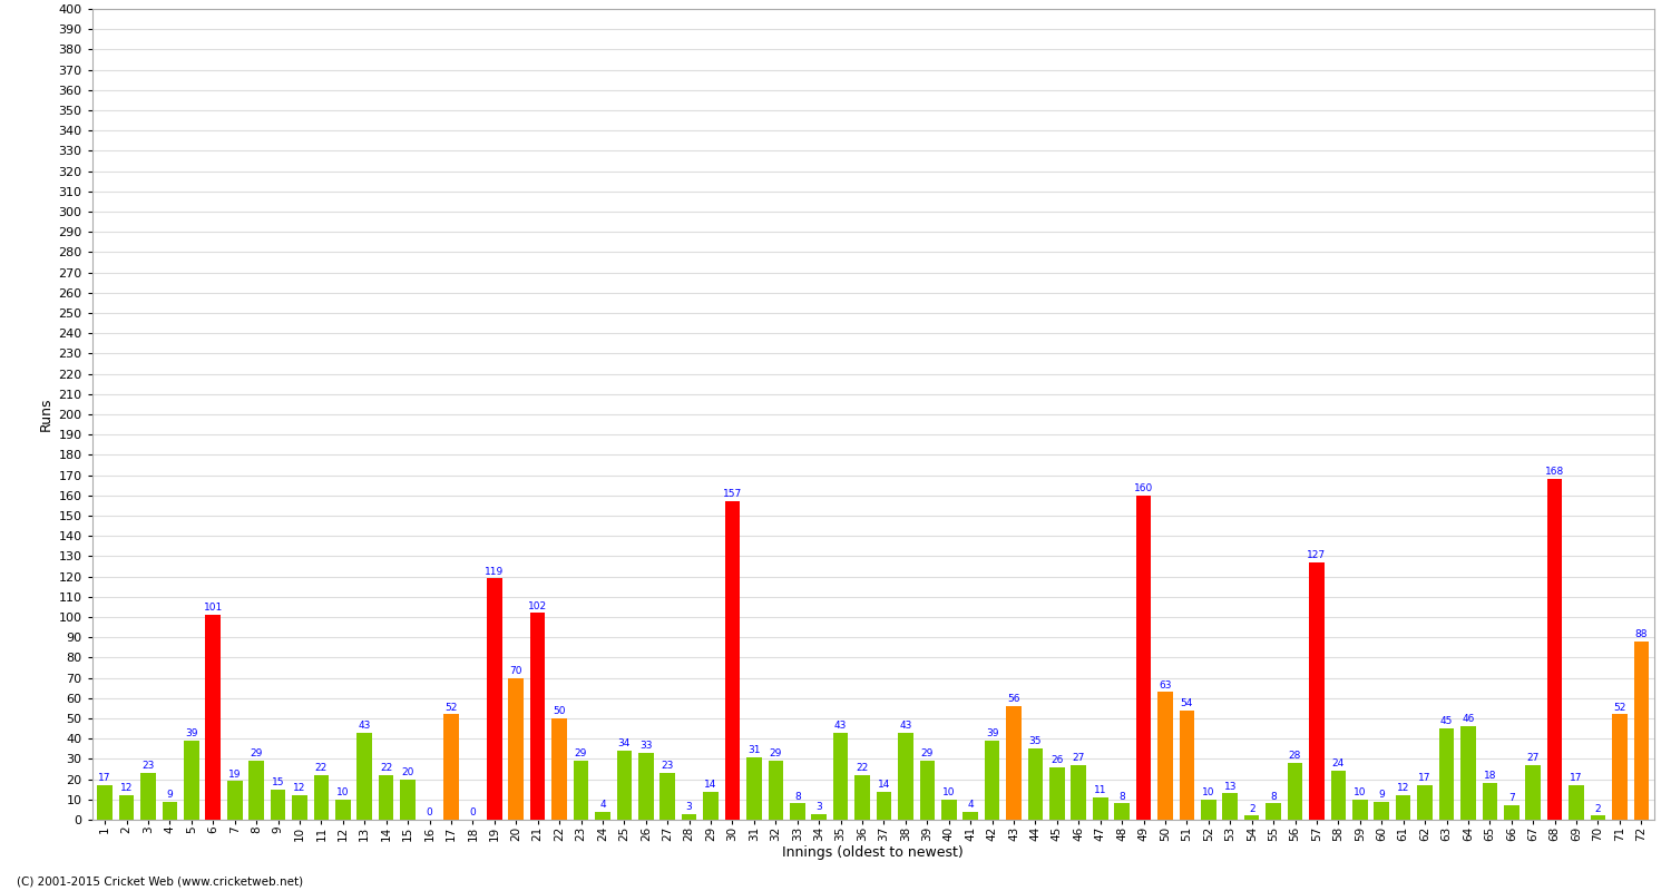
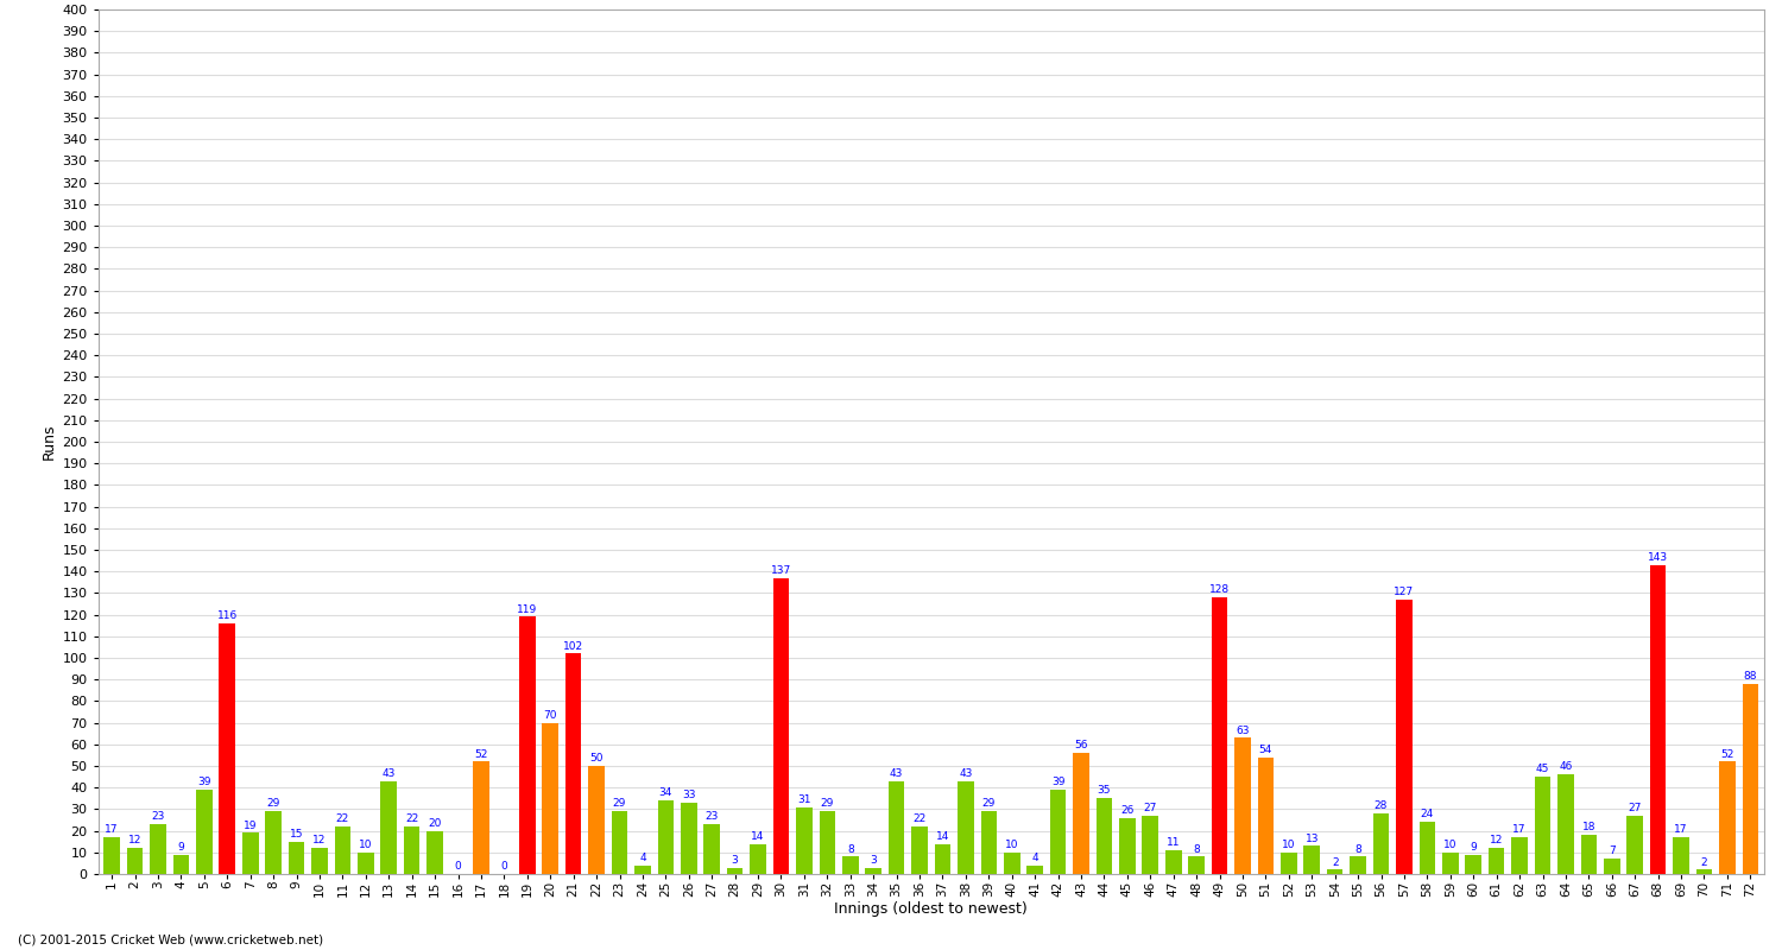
6: 101 -> 116
30: 157 -> 137
49: 160 -> 128
68: 168 -> 143
